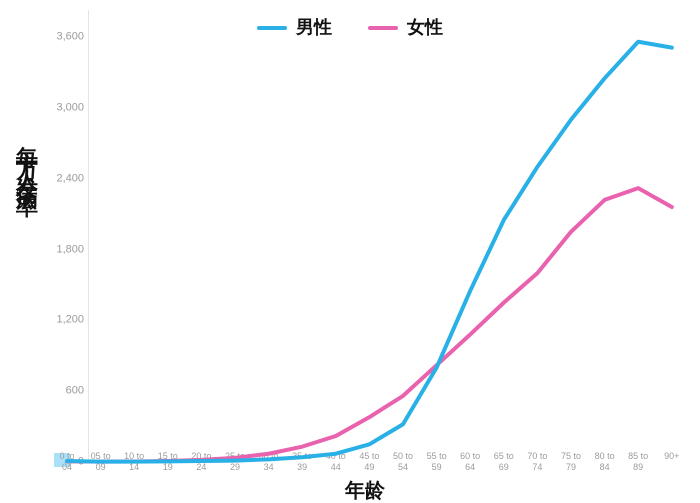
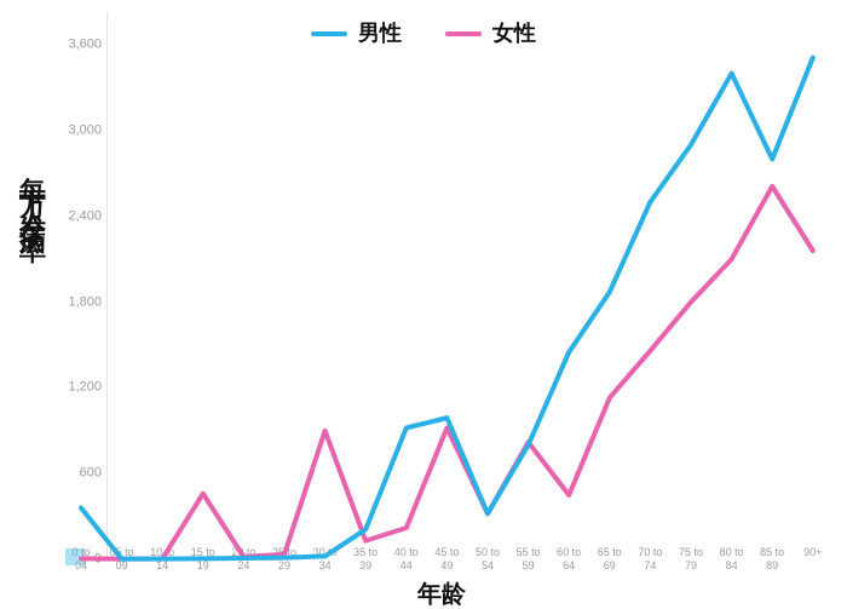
男性/0 to 04: 10 -> 360
女性/15 to 19: 10 -> 460
女性/30 to 34: 70 -> 900
男性/35 to 39: 40 -> 210
男性/40 to 44: 70 -> 920
男性/45 to 49: 150 -> 990
女性/45 to 49: 380 -> 920
女性/50 to 54: 560 -> 320
女性/60 to 64: 1080 -> 450
男性/65 to 69: 2050 -> 1870
女性/65 to 69: 1350 -> 1130
女性/70 to 74: 1600 -> 1460
女性/75 to 79: 1950 -> 1800
男性/80 to 84: 3250 -> 3400
女性/80 to 84: 2220 -> 2100
男性/85 to 89: 3560 -> 2800
女性/85 to 89: 2320 -> 2610
